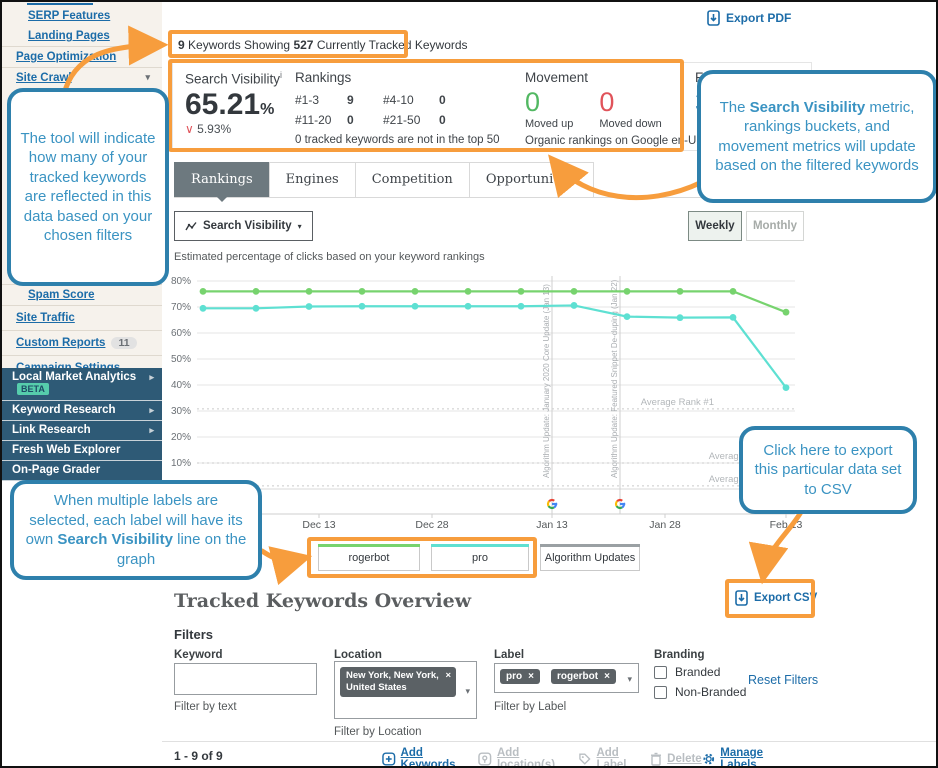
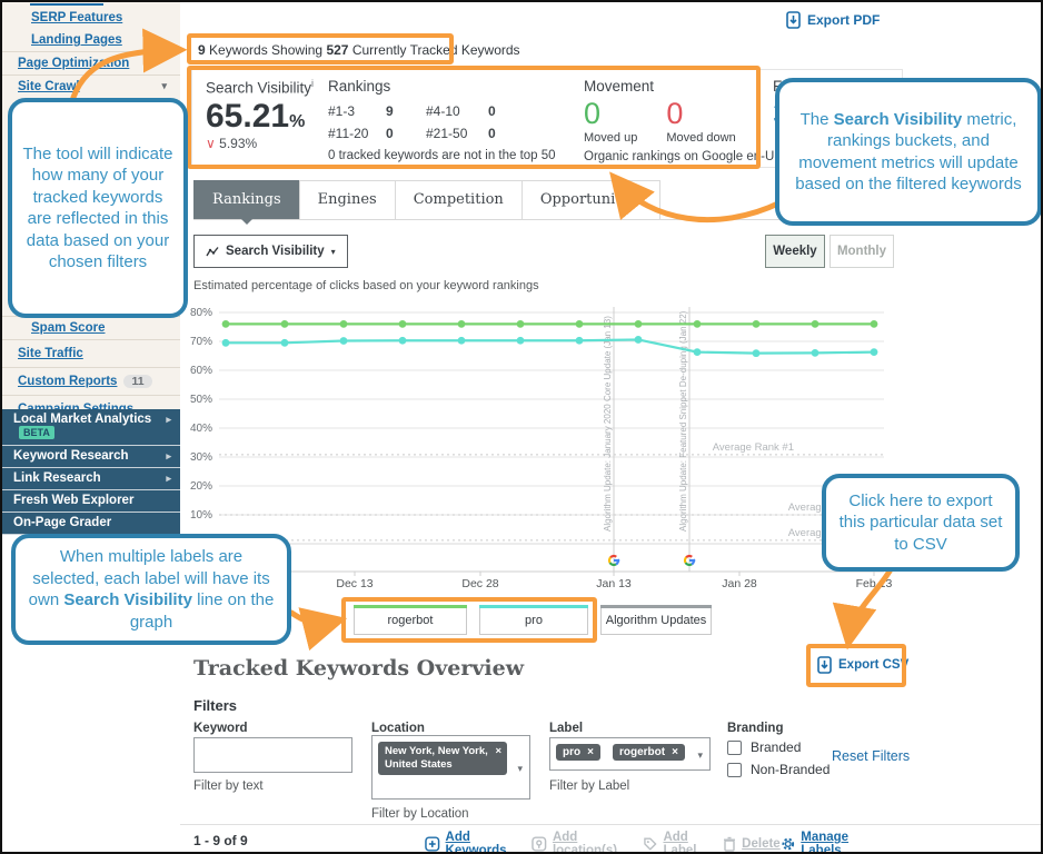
rogerbot/Feb 13: 68% -> 76%
pro/Feb 13: 39% -> 66%
